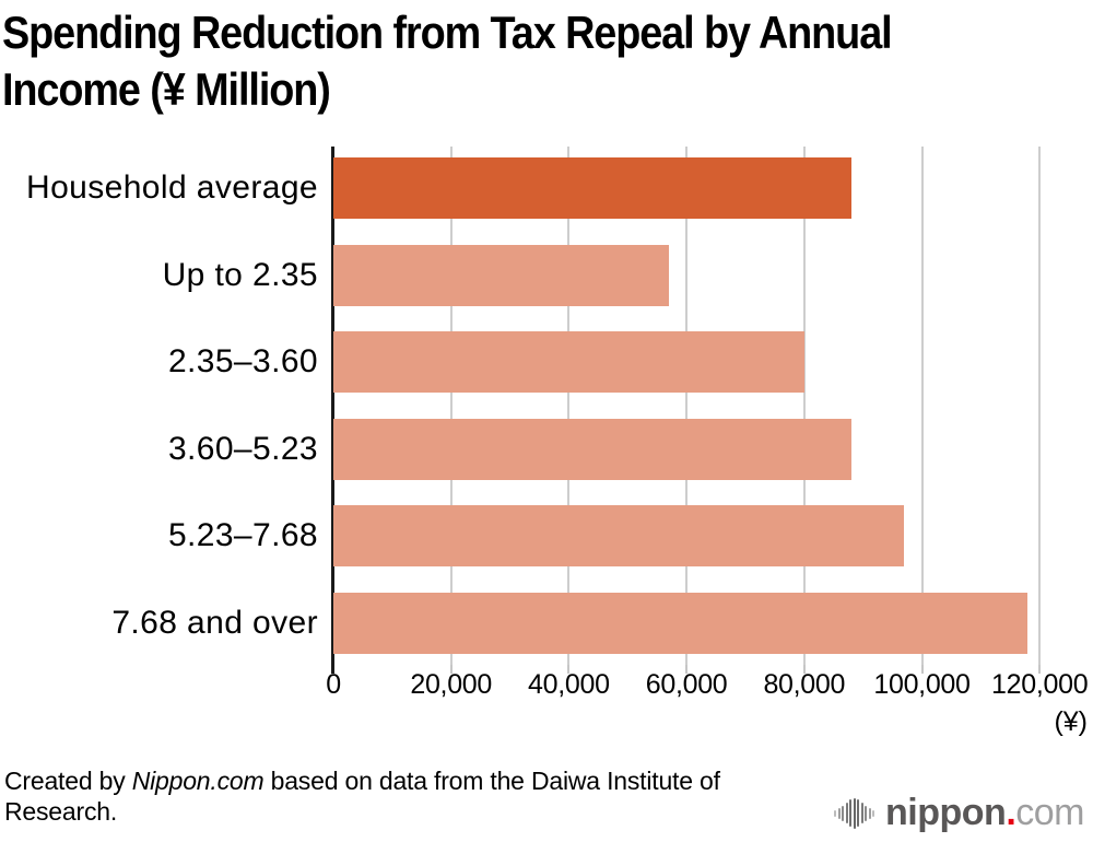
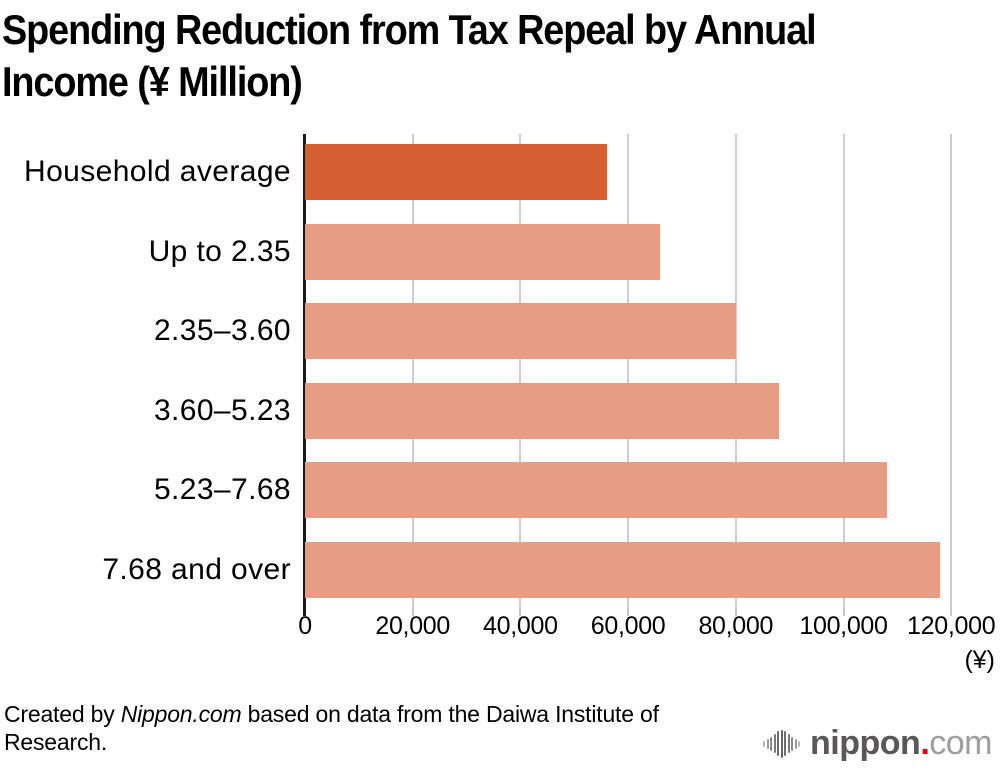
Household average: 88000 -> 56000
Up to 2.35: 57000 -> 66000
5.23–7.68: 97000 -> 108000
